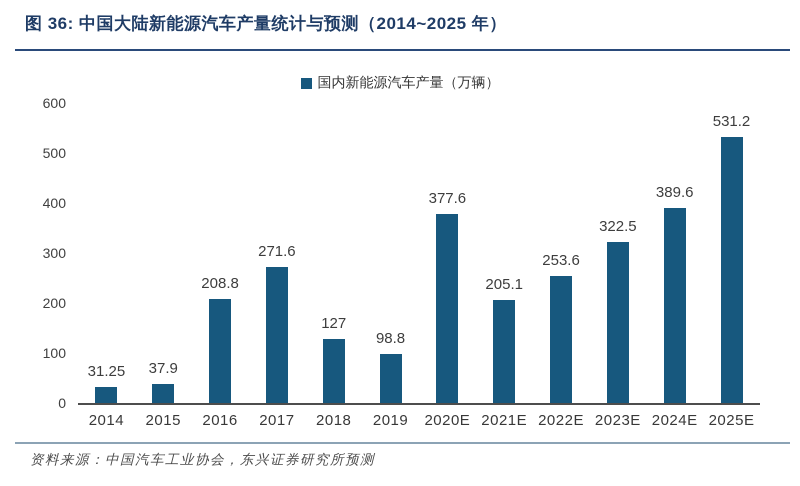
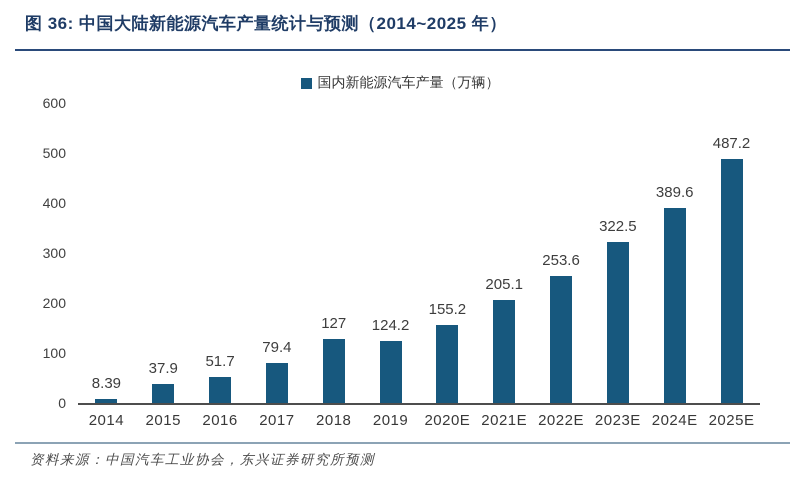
2014: 31.25 -> 8.39
2016: 208.8 -> 51.7
2017: 271.6 -> 79.4
2019: 98.8 -> 124.2
2020E: 377.6 -> 155.2
2025E: 531.2 -> 487.2
